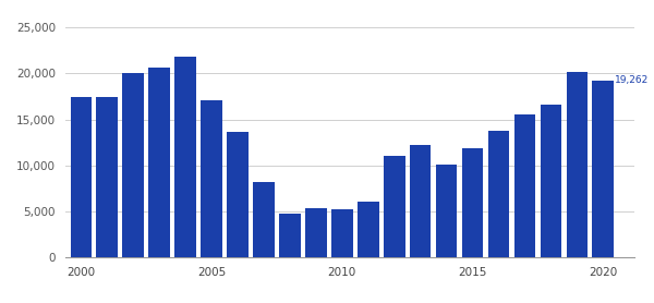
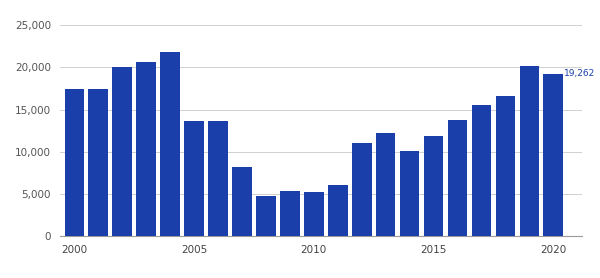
2005: 17,100 -> 13,600
